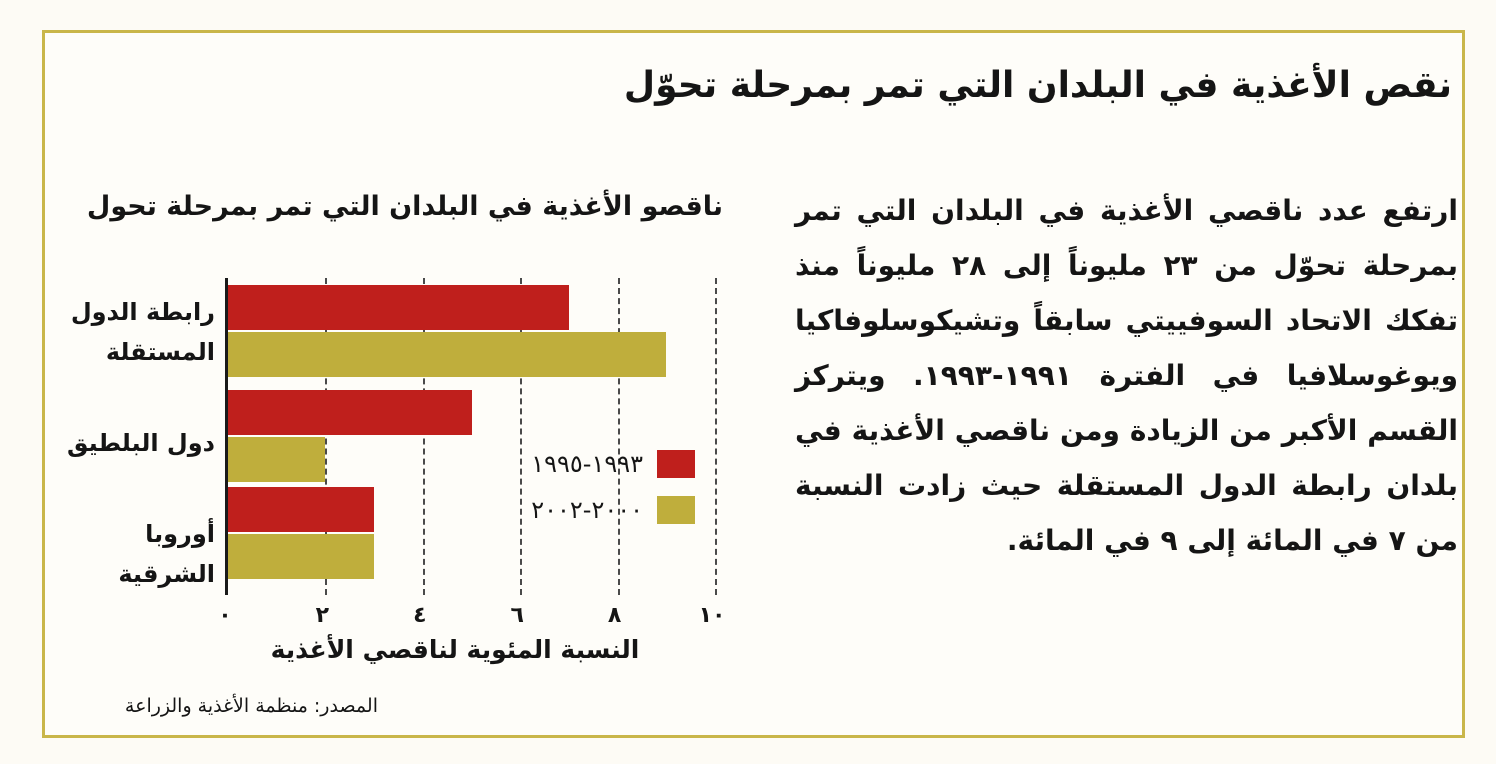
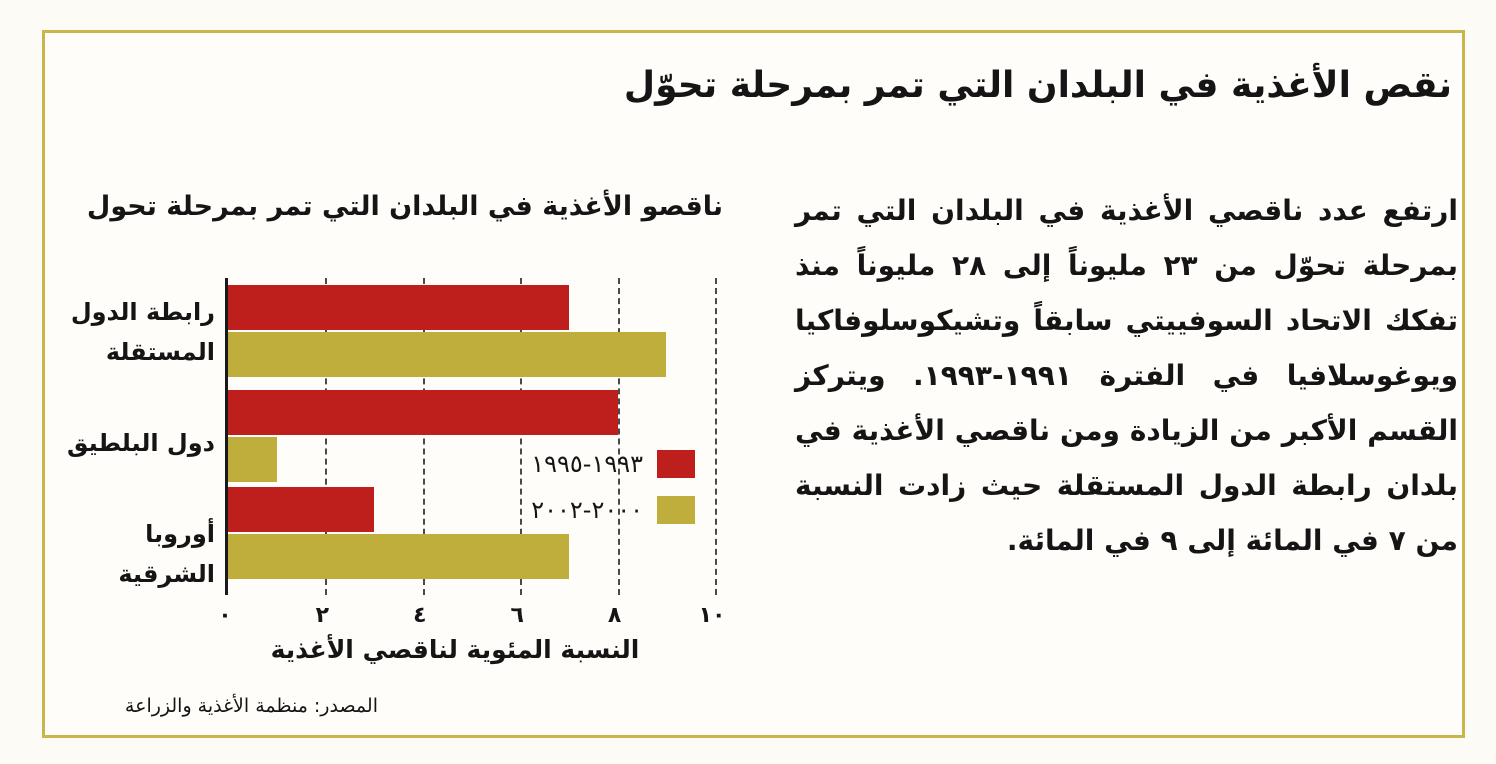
١٩٩٣-١٩٩٥/دول البلطيق: 5 -> 8
٢٠٠٠-٢٠٠٢/دول البلطيق: 2 -> 1
٢٠٠٠-٢٠٠٢/أوروبا الشرقية: 3 -> 7
